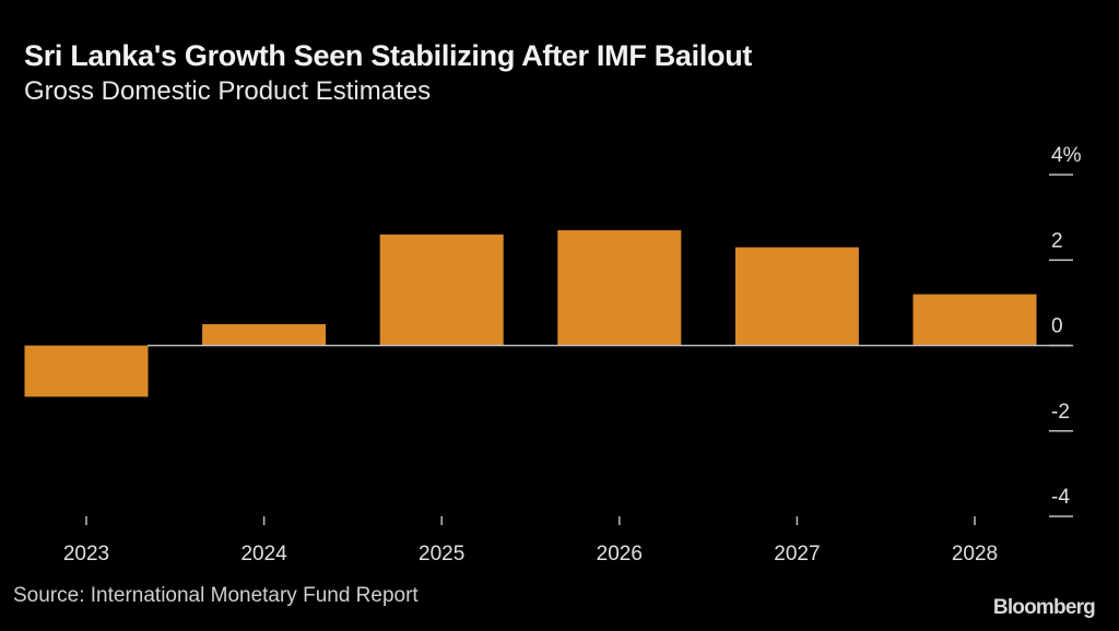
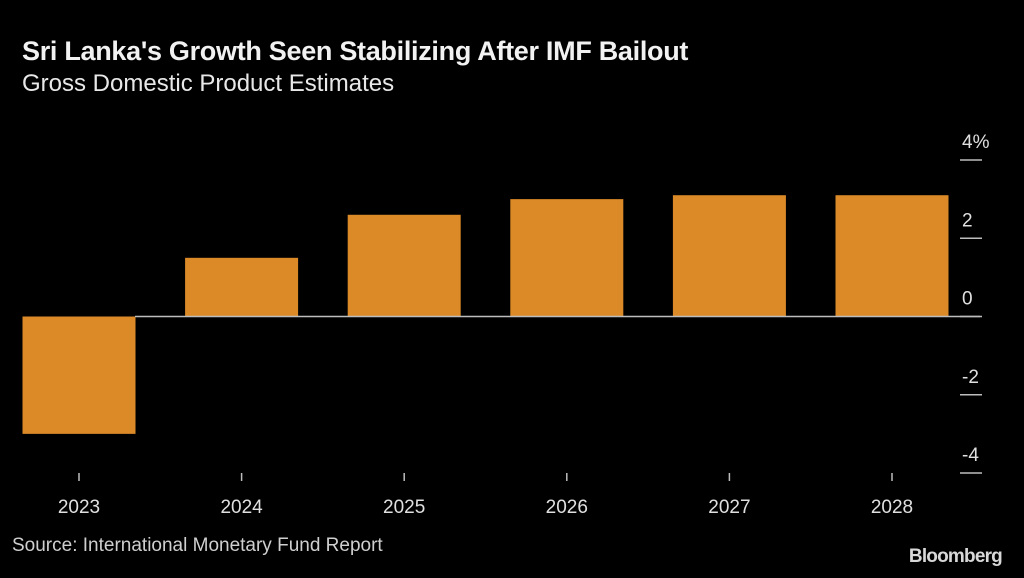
2023: -1.2% -> -3.0%
2024: 0.5% -> 1.5%
2026: 2.7% -> 3.0%
2027: 2.3% -> 3.1%
2028: 1.2% -> 3.1%
